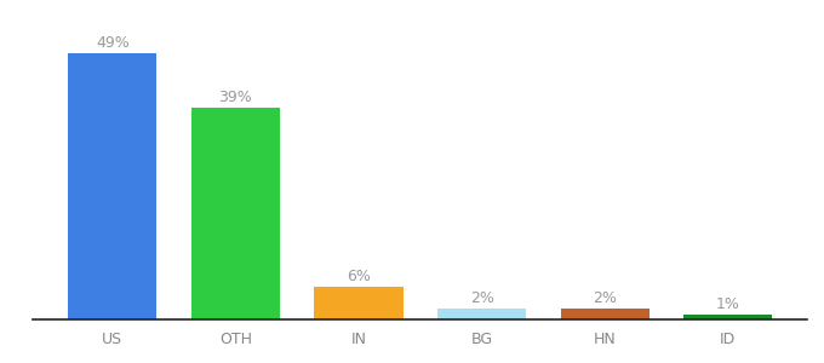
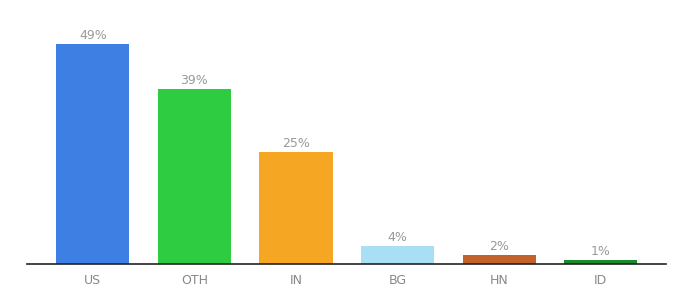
IN: 6% -> 25%
BG: 2% -> 4%
